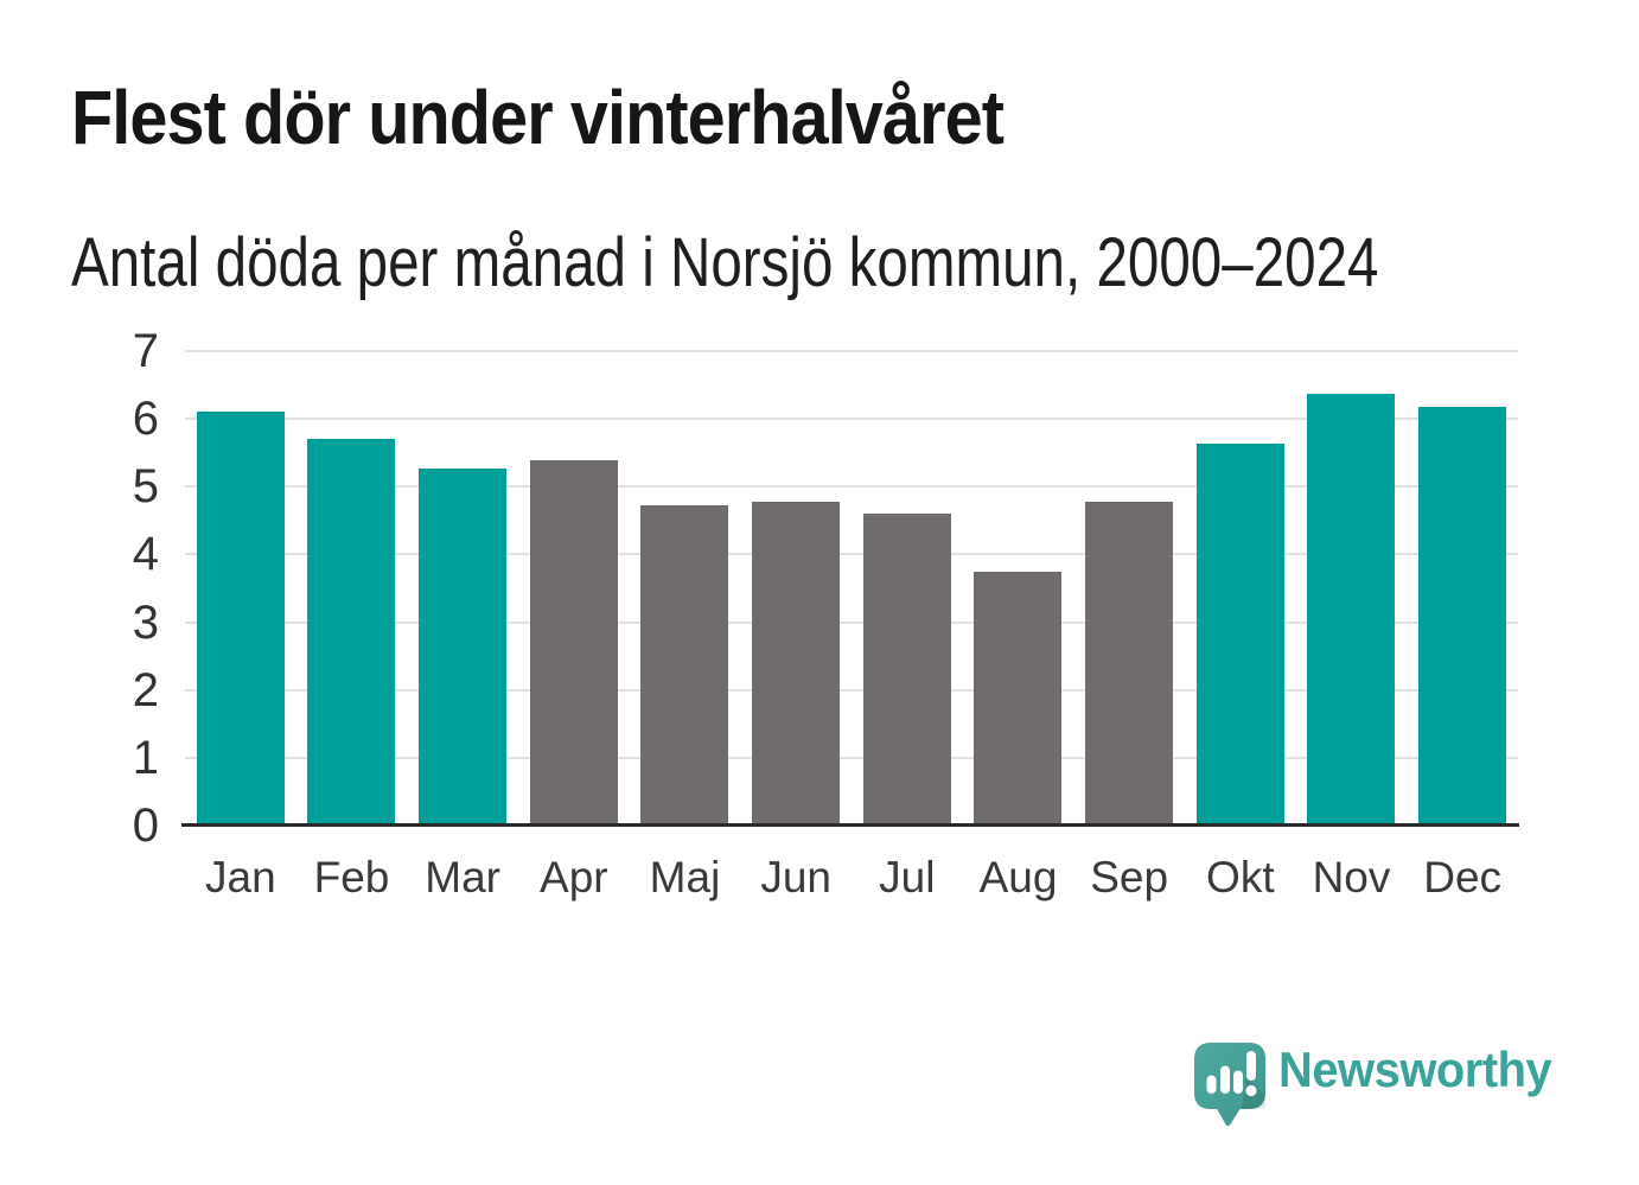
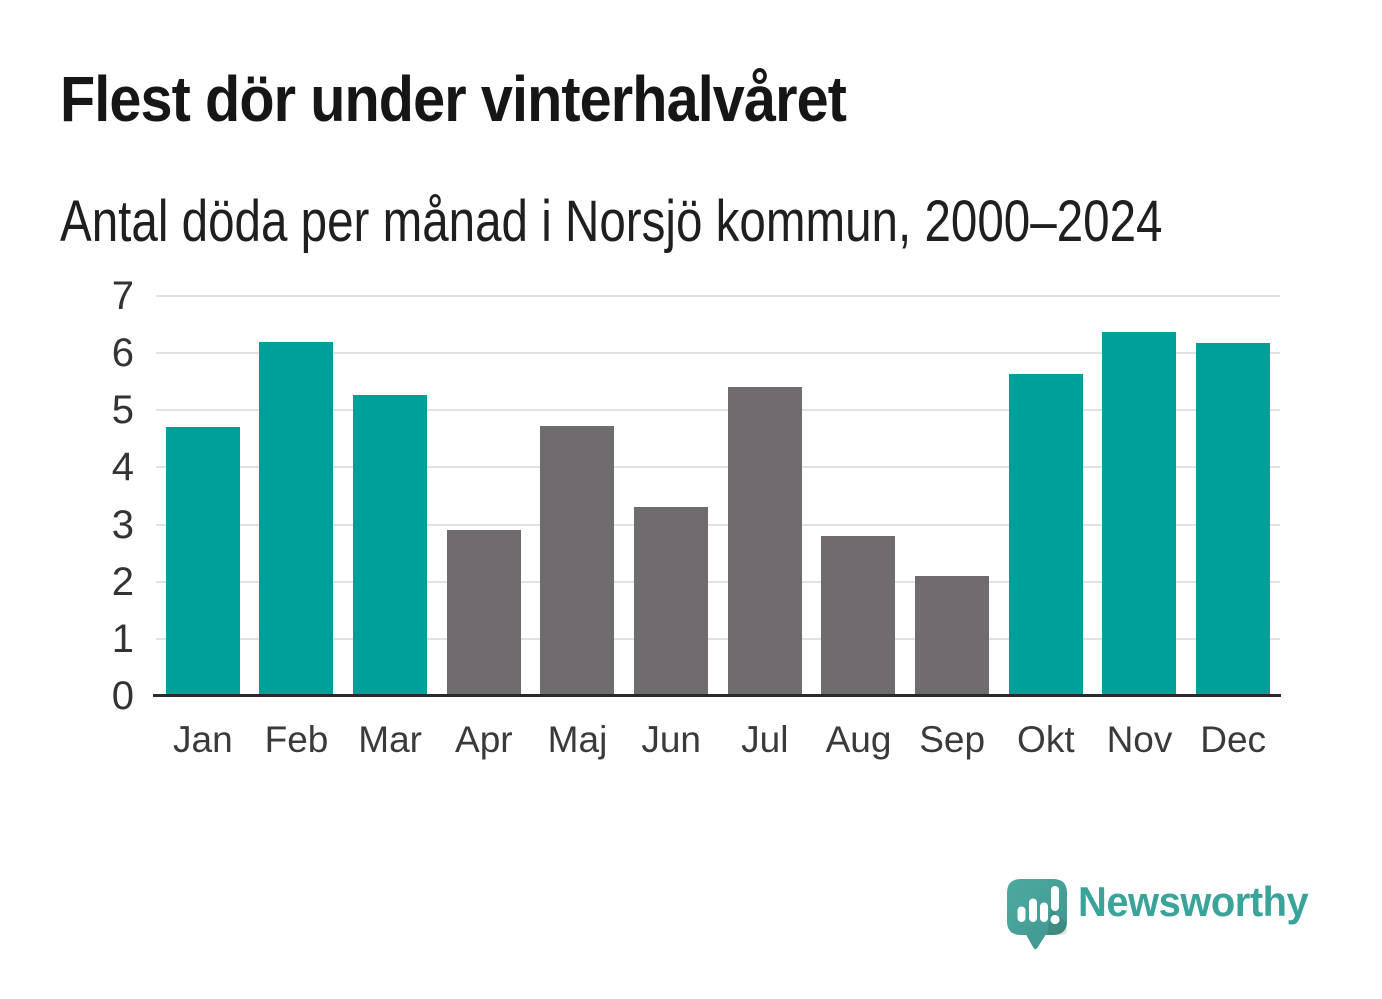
Jan: 6.1 -> 4.7
Feb: 5.7 -> 6.2
Apr: 5.4 -> 2.9
Jun: 4.8 -> 3.3
Jul: 4.6 -> 5.4
Aug: 3.8 -> 2.8
Sep: 4.8 -> 2.1
